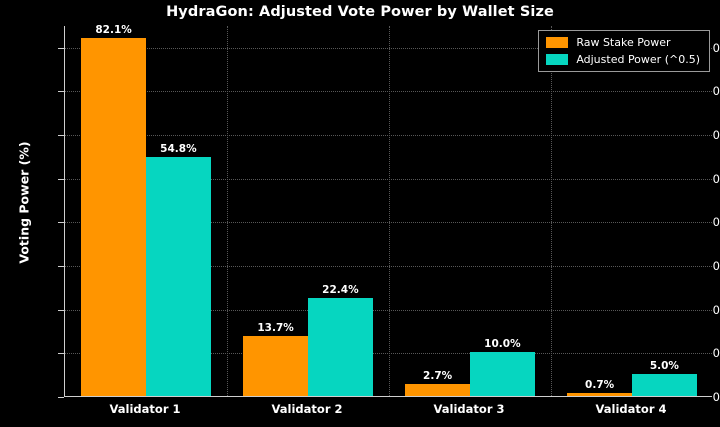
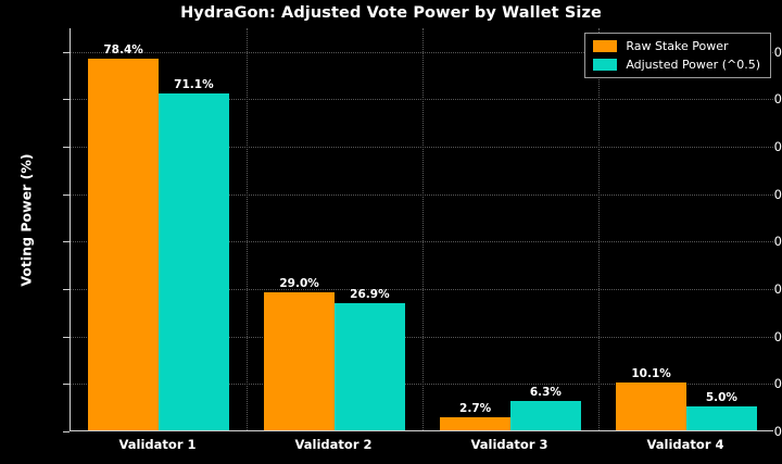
Raw Stake Power/Validator 1: 82.1% -> 78.4%
Adjusted Power (^0.5)/Validator 1: 54.8% -> 71.1%
Raw Stake Power/Validator 2: 13.7% -> 29.0%
Adjusted Power (^0.5)/Validator 2: 22.4% -> 26.9%
Adjusted Power (^0.5)/Validator 3: 10.0% -> 6.3%
Raw Stake Power/Validator 4: 0.7% -> 10.1%
